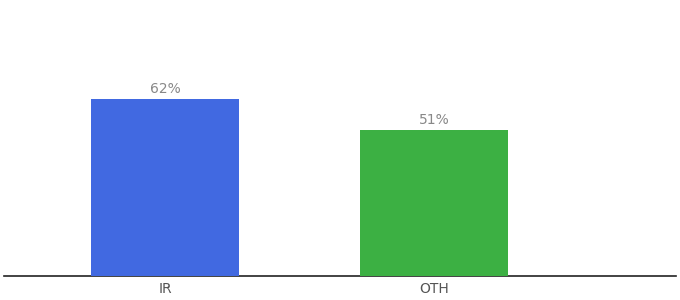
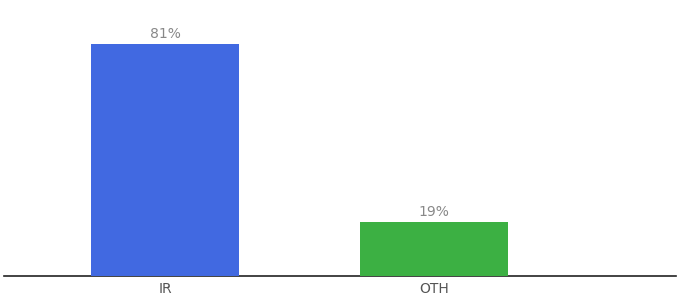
IR: 62% -> 81%
OTH: 51% -> 19%
